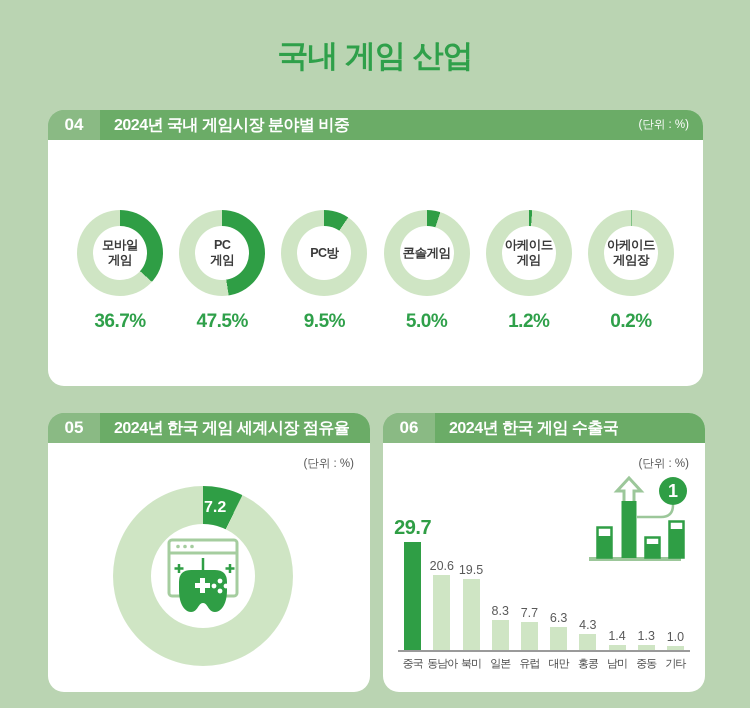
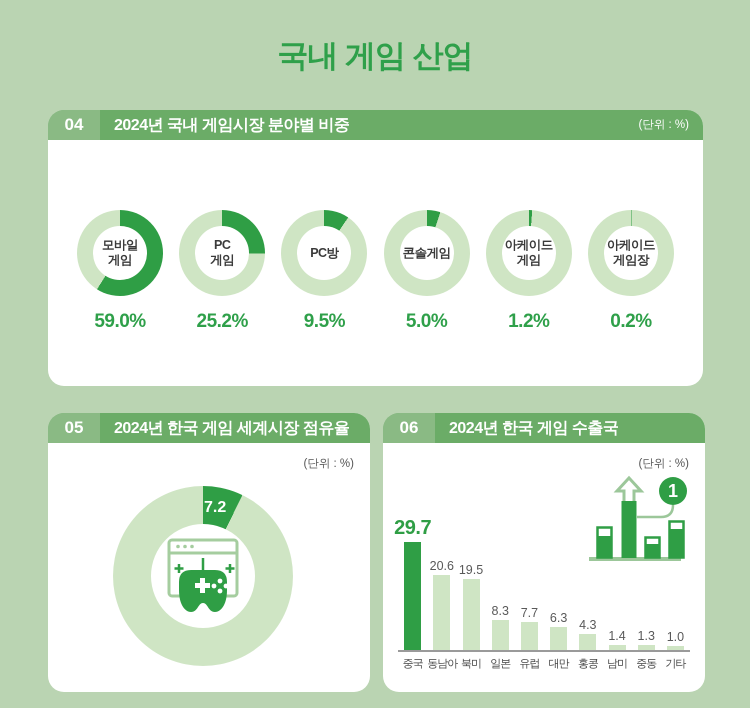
2024년 국내 게임시장 분야별 비중/모바일 게임: 36.7% -> 59.0%
2024년 국내 게임시장 분야별 비중/PC 게임: 47.5% -> 25.2%
